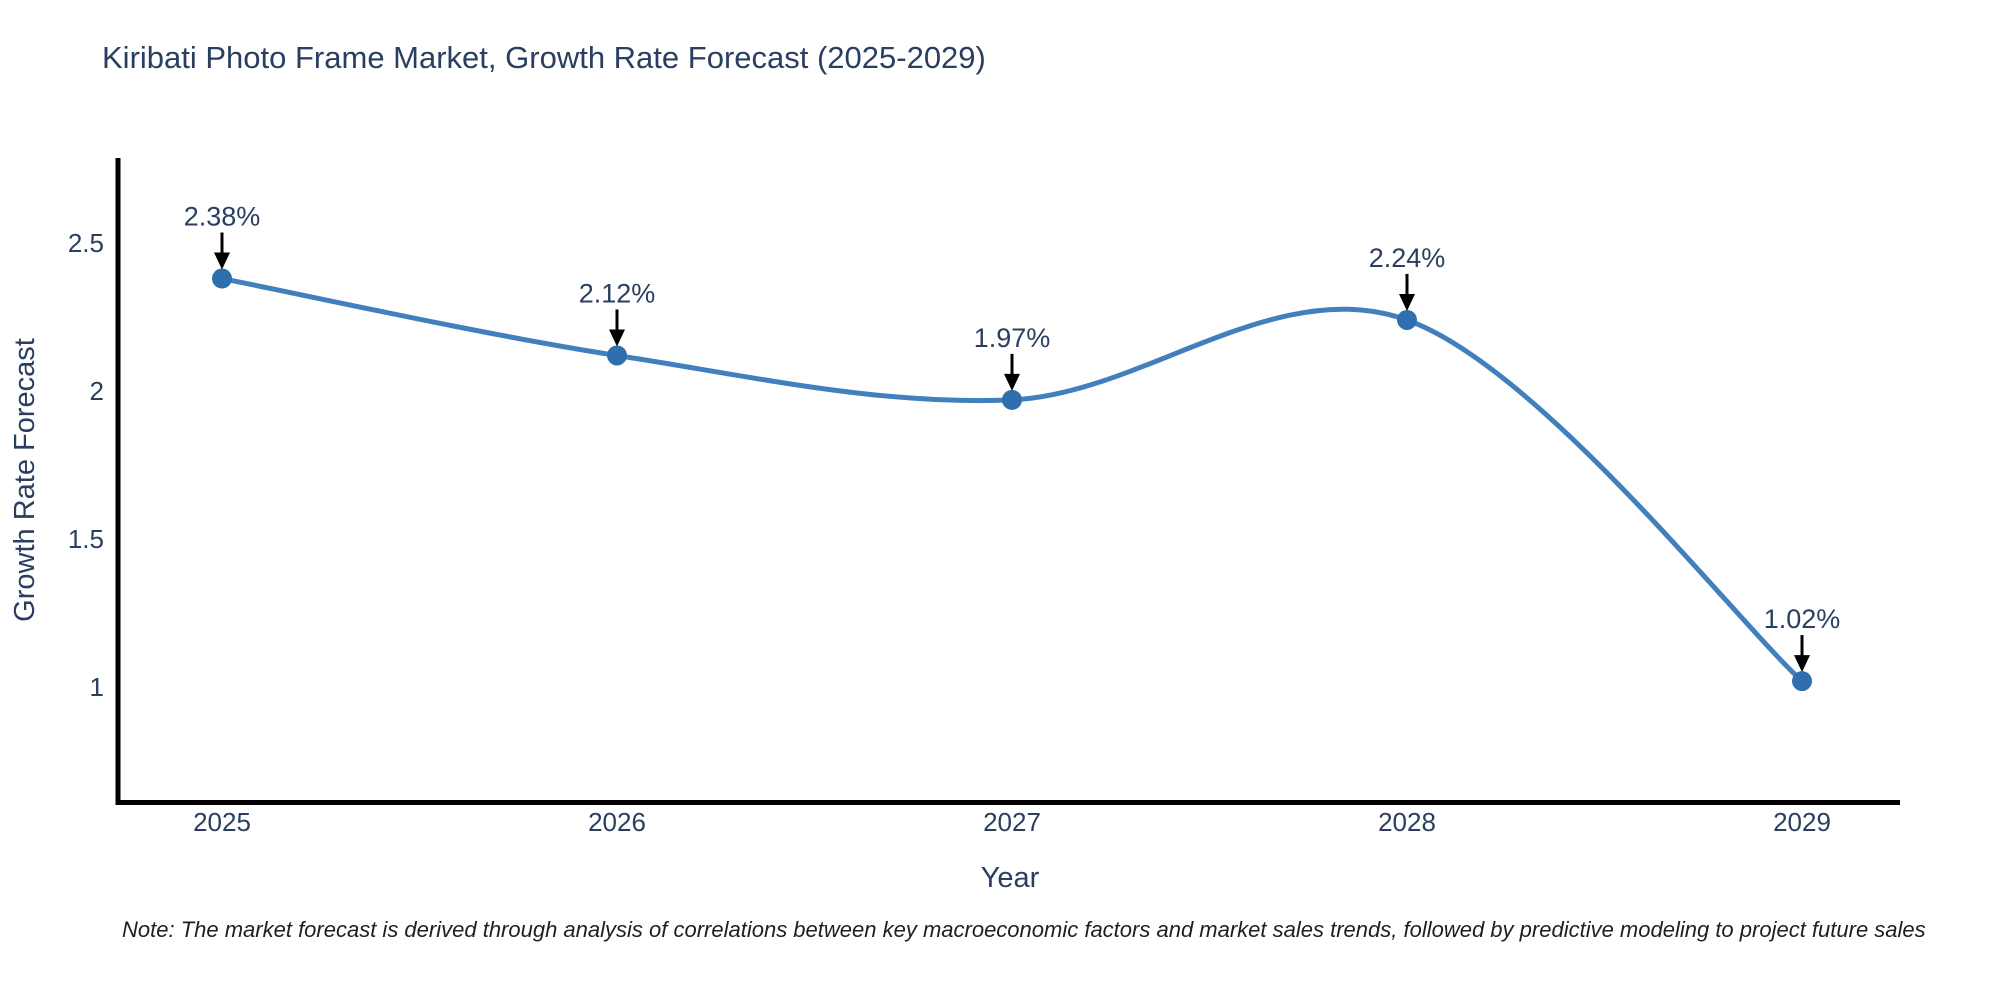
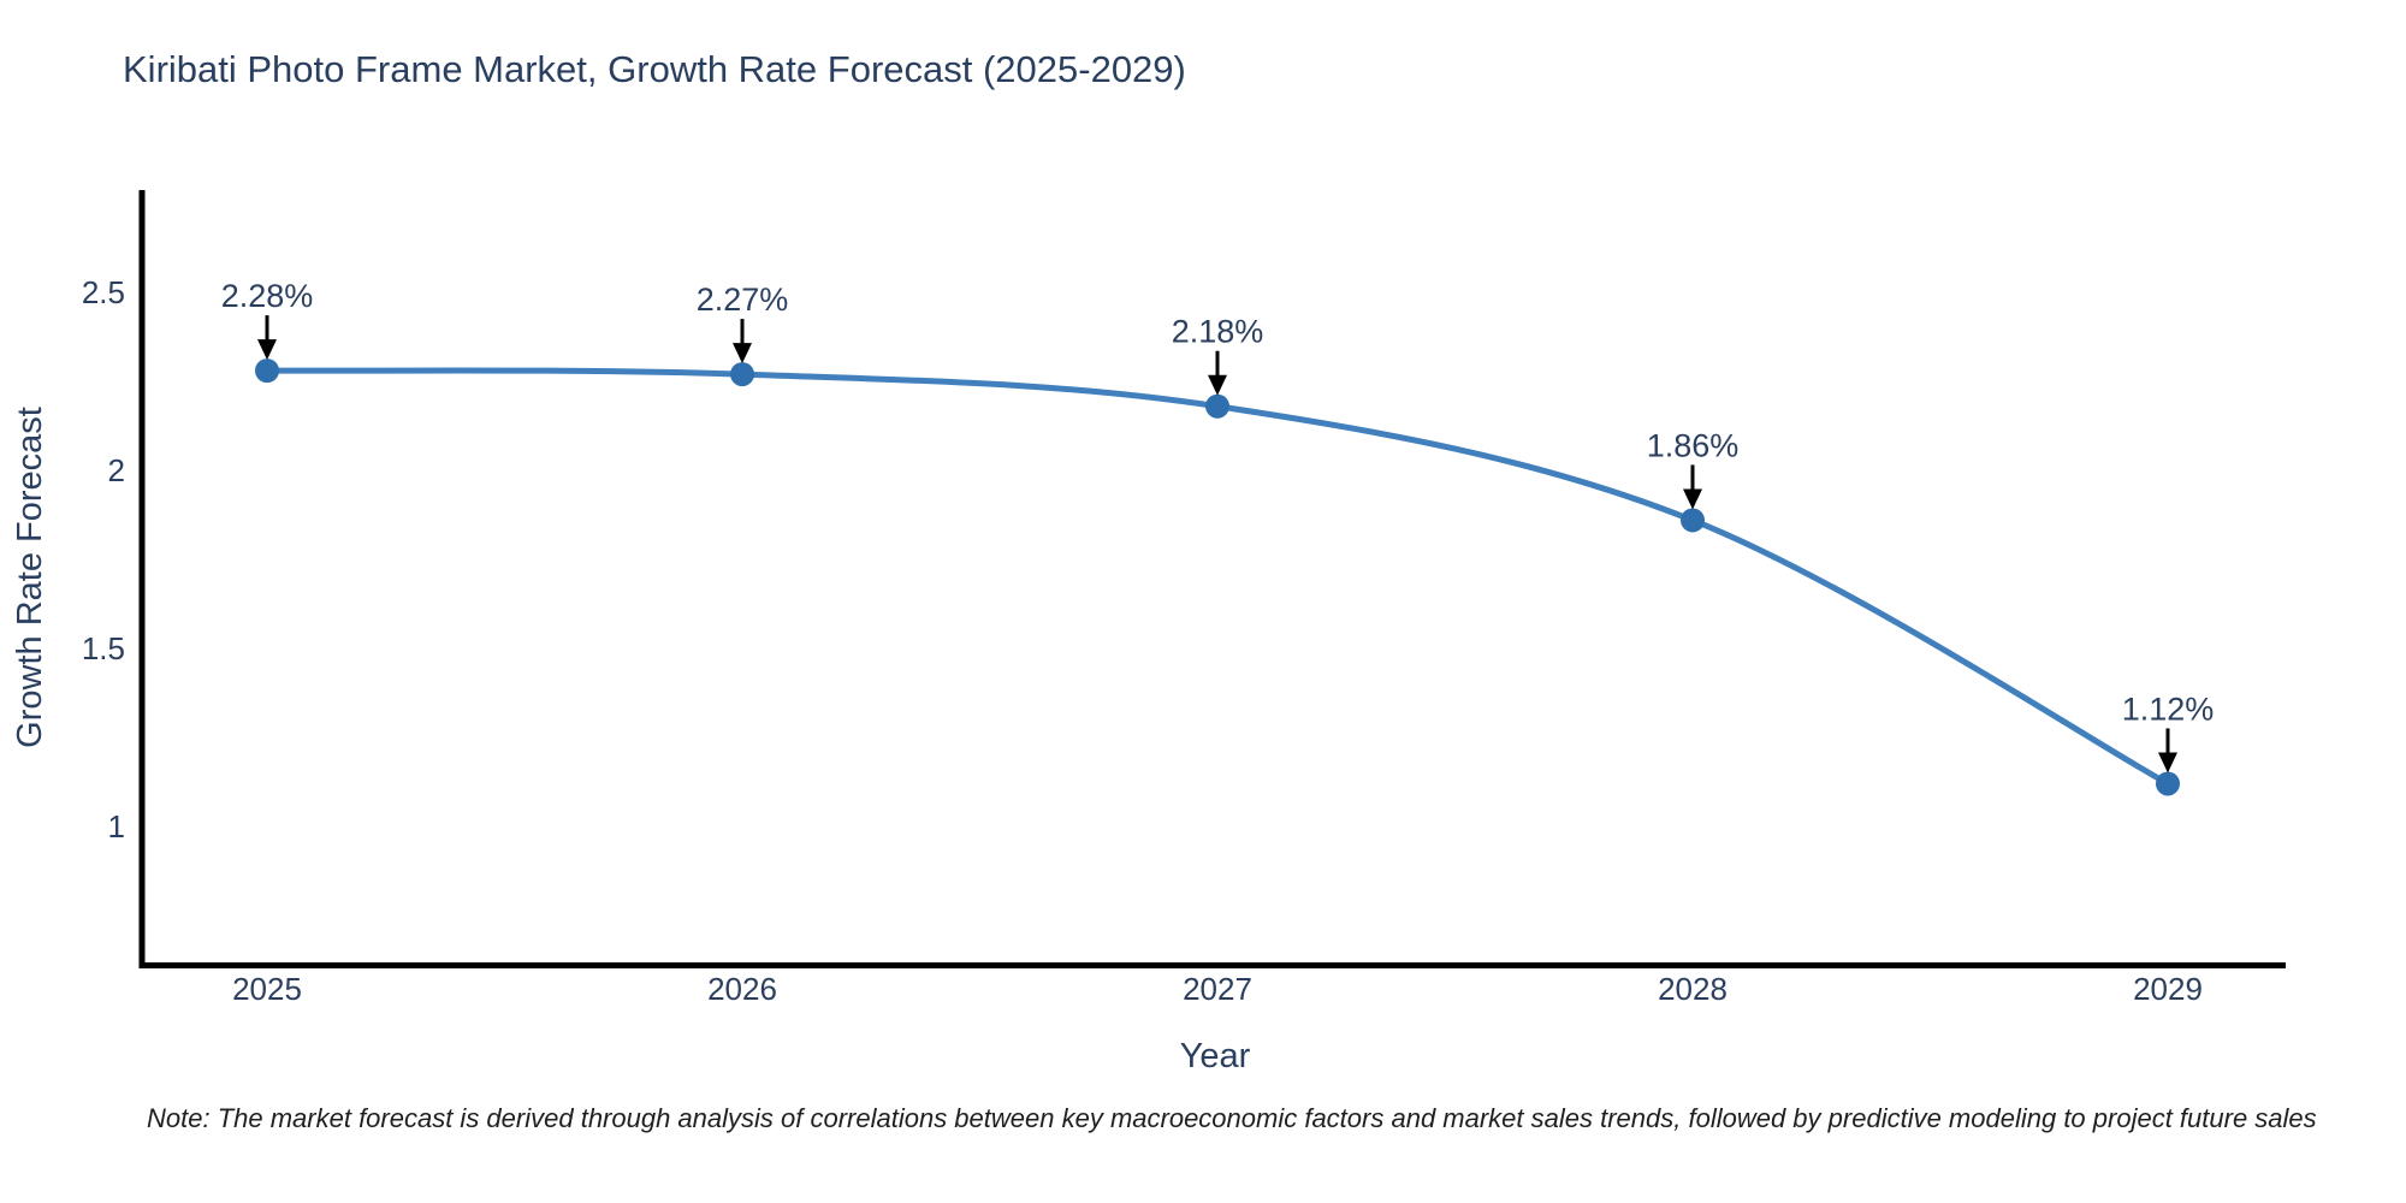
2025: 2.38% -> 2.28%
2026: 2.12% -> 2.27%
2027: 1.97% -> 2.18%
2028: 2.24% -> 1.86%
2029: 1.02% -> 1.12%
